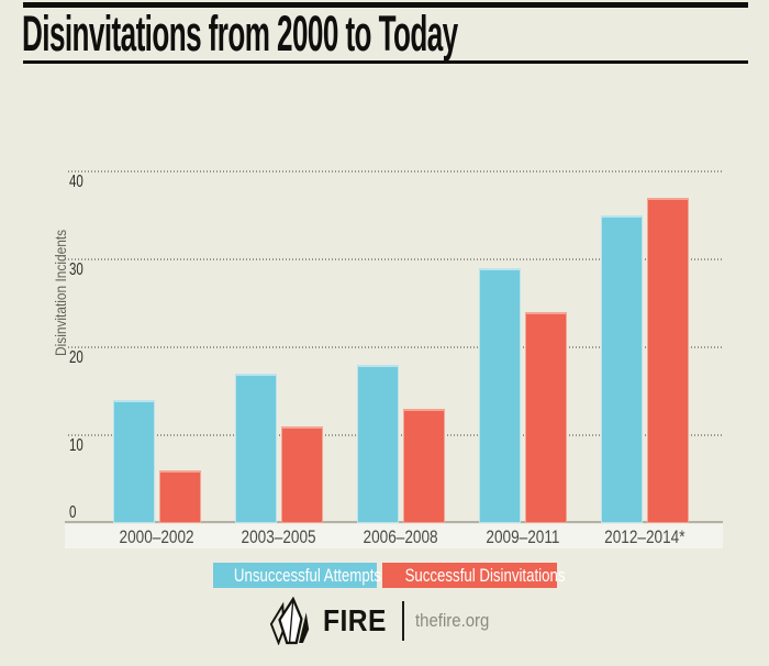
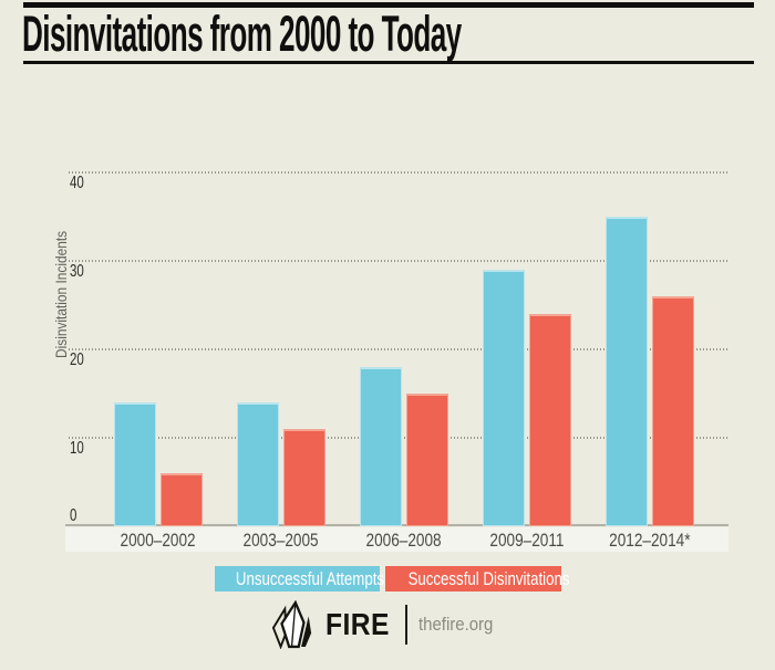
Unsuccessful Attempts/2003–2005: 17 -> 14
Successful Disinvitations/2006–2008: 13 -> 15
Successful Disinvitations/2012–2014*: 37 -> 26
